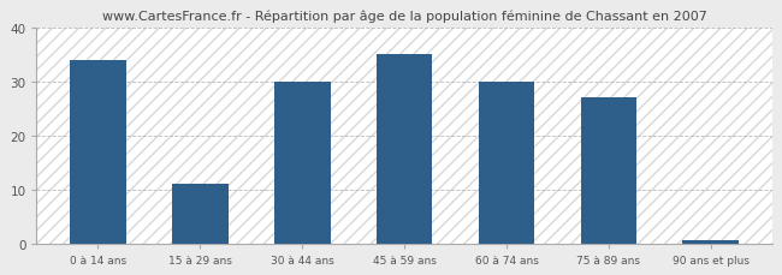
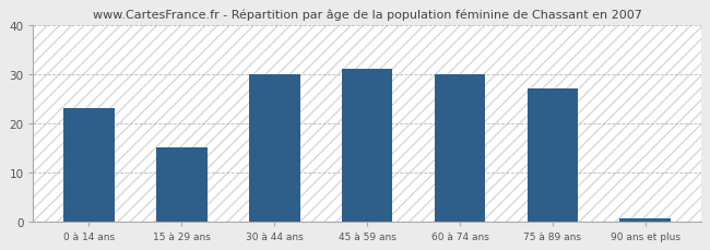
0 à 14 ans: 34.0 -> 23.0
15 à 29 ans: 11.0 -> 15.0
45 à 59 ans: 35.0 -> 31.0
